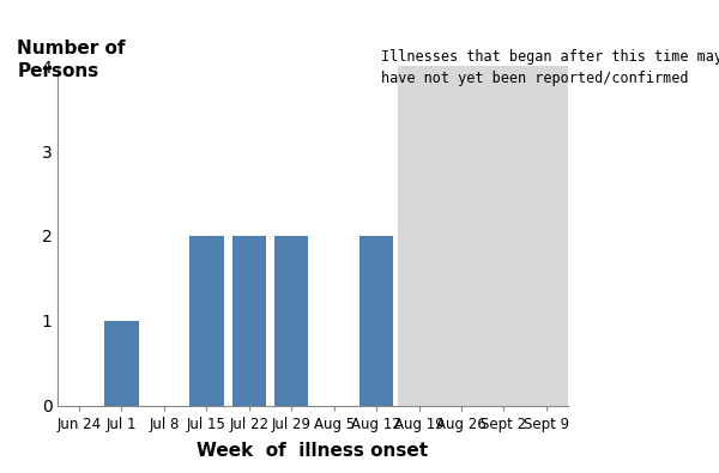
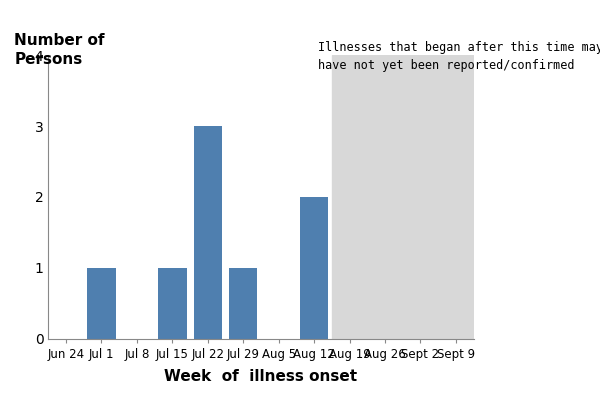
Jul 15: 2 -> 1
Jul 22: 2 -> 3
Jul 29: 2 -> 1
